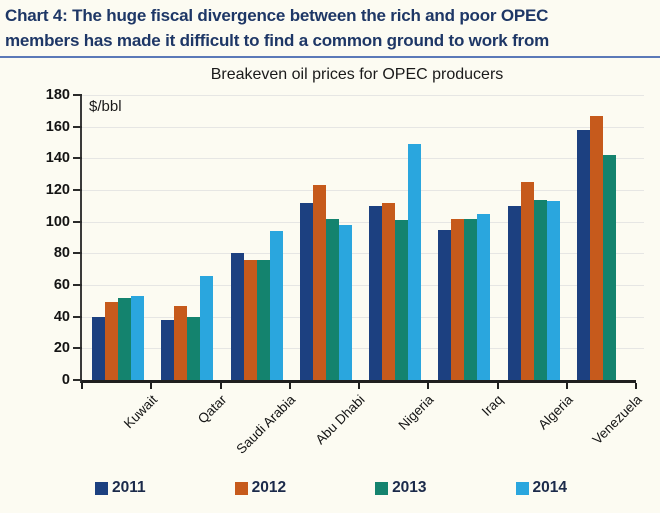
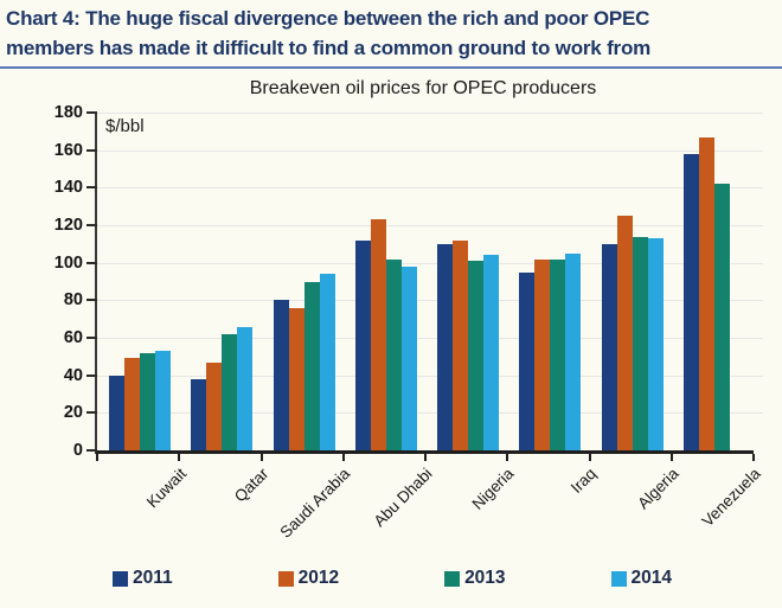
2013/Qatar: 40 -> 62
2013/Saudi Arabia: 76 -> 90
2014/Nigeria: 149 -> 104
